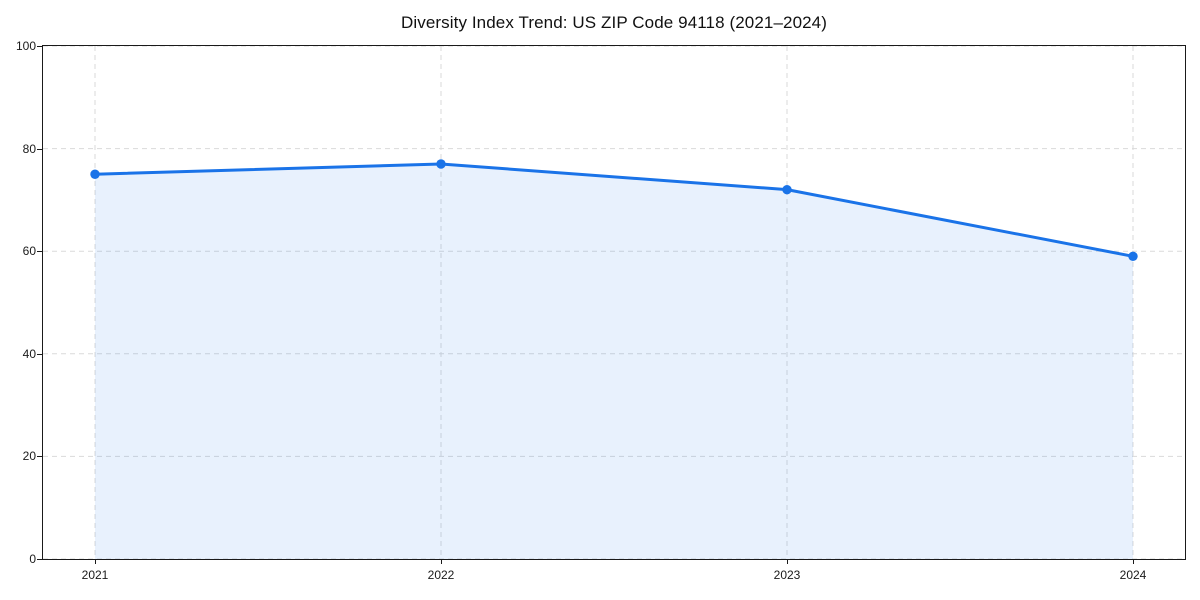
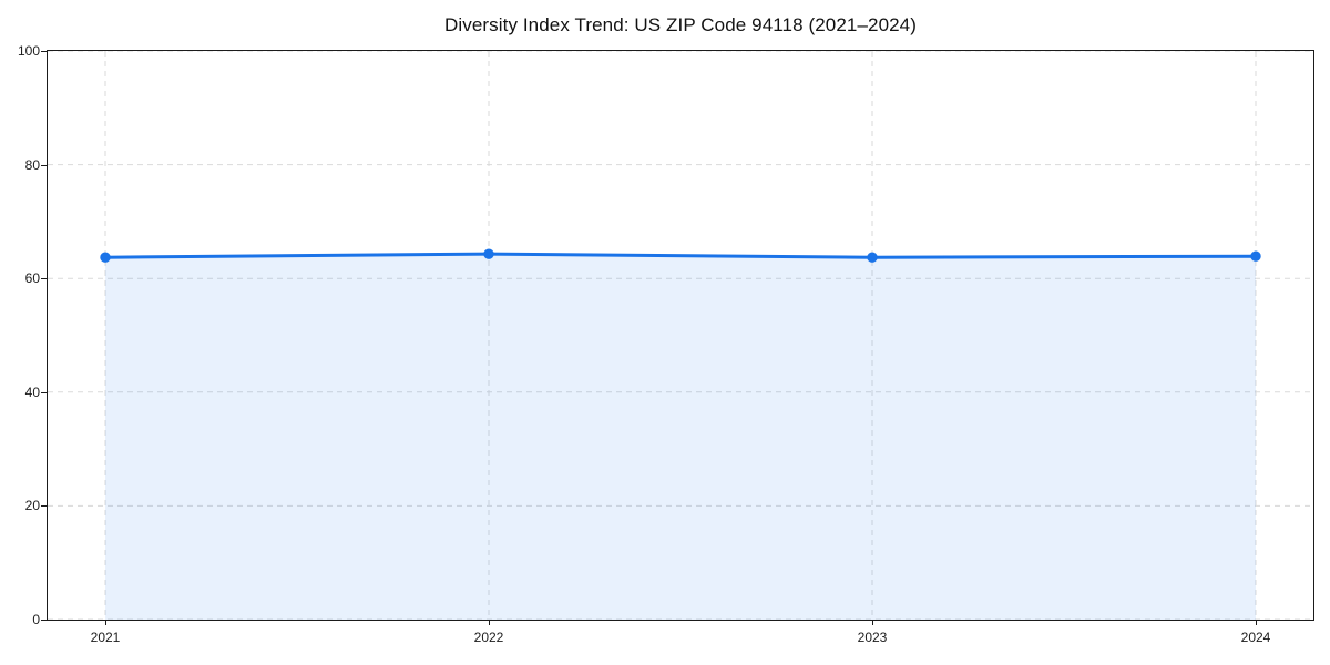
2021: 75 -> 64
2022: 77 -> 64
2023: 72 -> 64
2024: 59 -> 64
